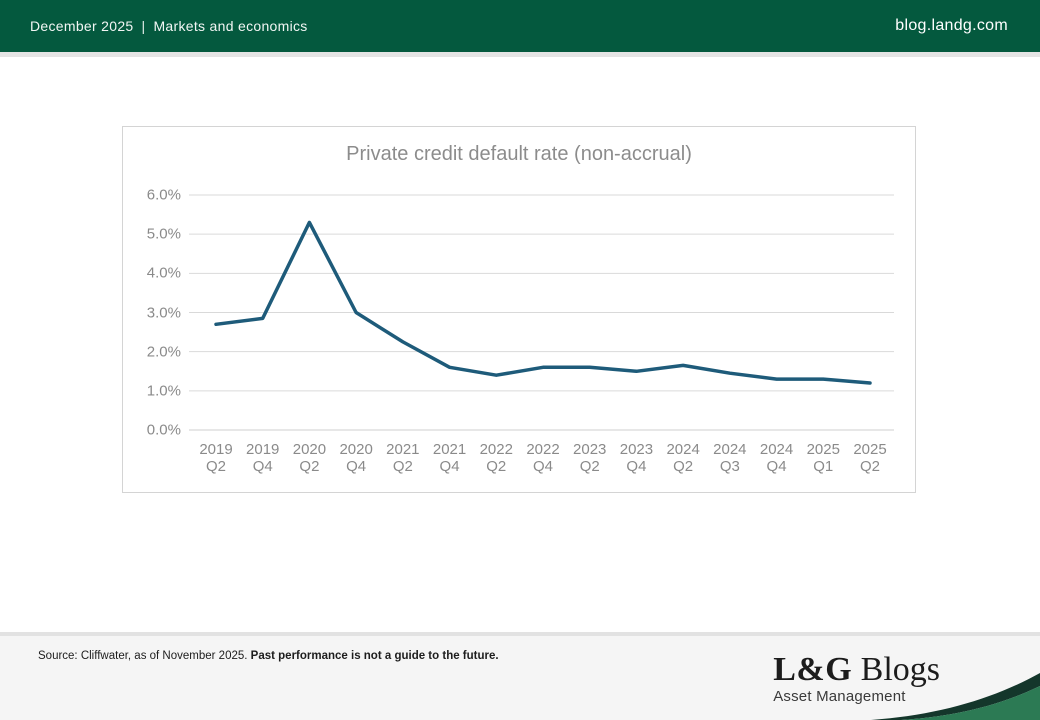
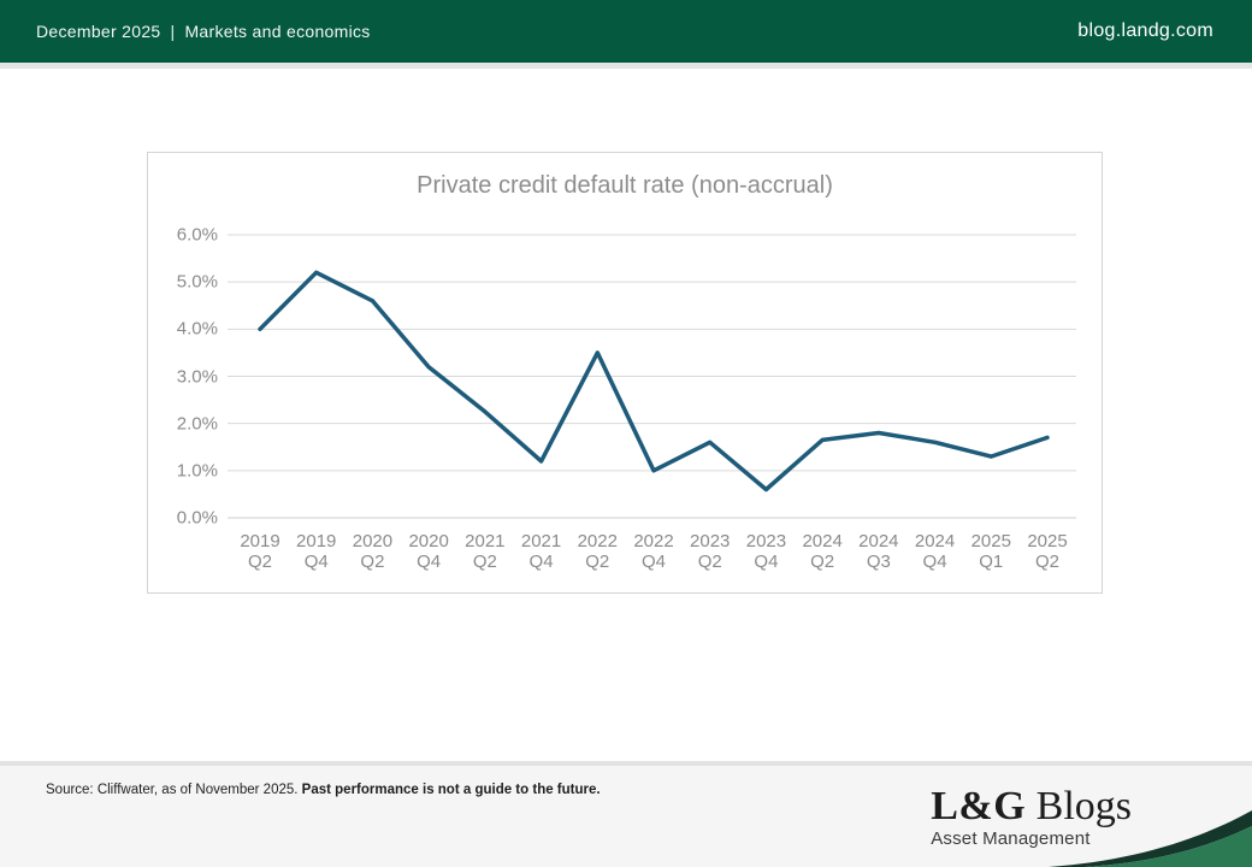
2019 Q2: 2.7% -> 4.0%
2019 Q4: 2.9% -> 5.2%
2020 Q2: 5.3% -> 4.6%
2020 Q4: 3.0% -> 3.2%
2021 Q4: 1.6% -> 1.2%
2022 Q2: 1.4% -> 3.5%
2022 Q4: 1.6% -> 1.0%
2023 Q4: 1.5% -> 0.6%
2024 Q3: 1.4% -> 1.8%
2024 Q4: 1.3% -> 1.6%
2025 Q2: 1.2% -> 1.7%
